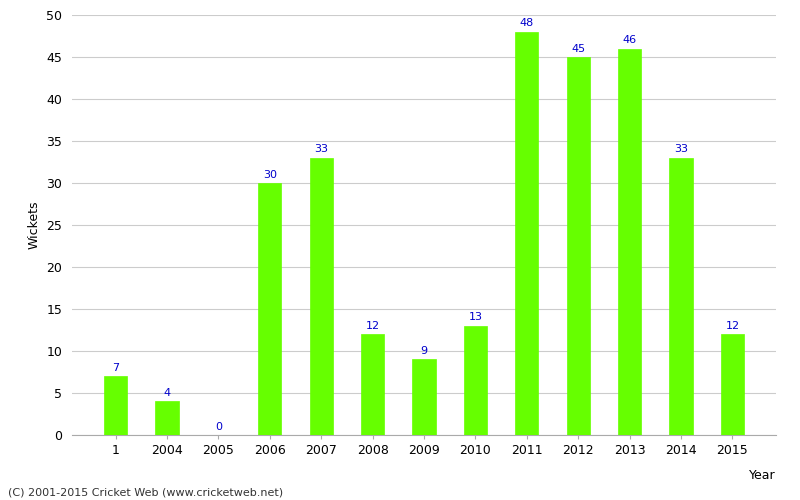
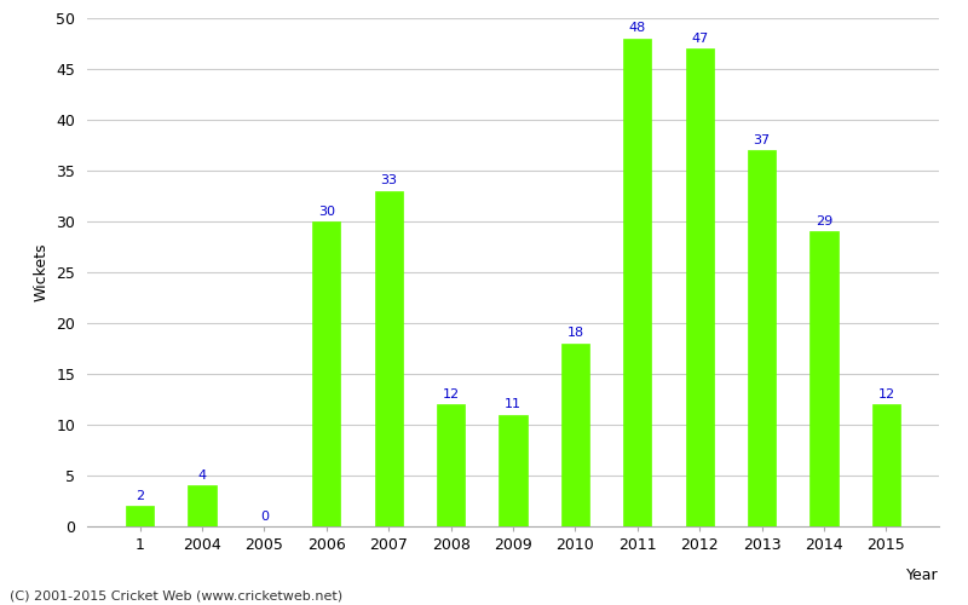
1: 7 -> 2
2009: 9 -> 11
2010: 13 -> 18
2012: 45 -> 47
2013: 46 -> 37
2014: 33 -> 29
